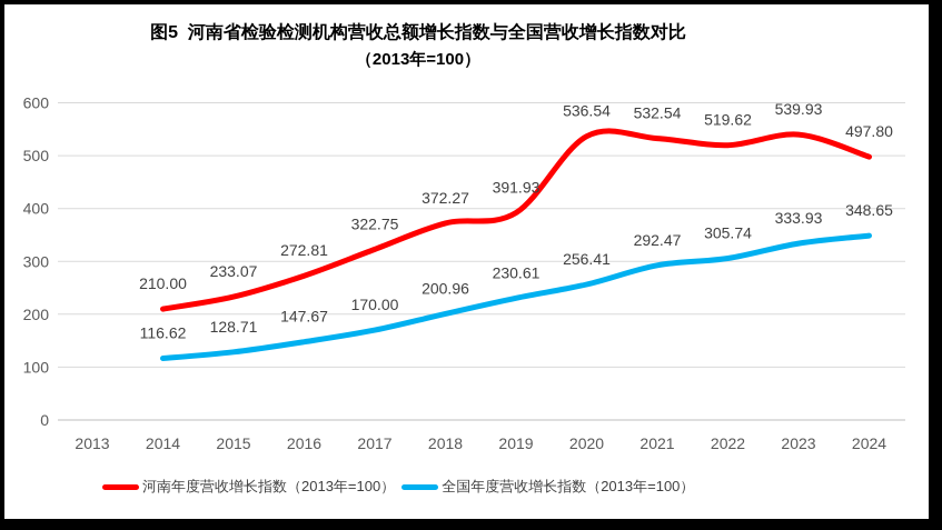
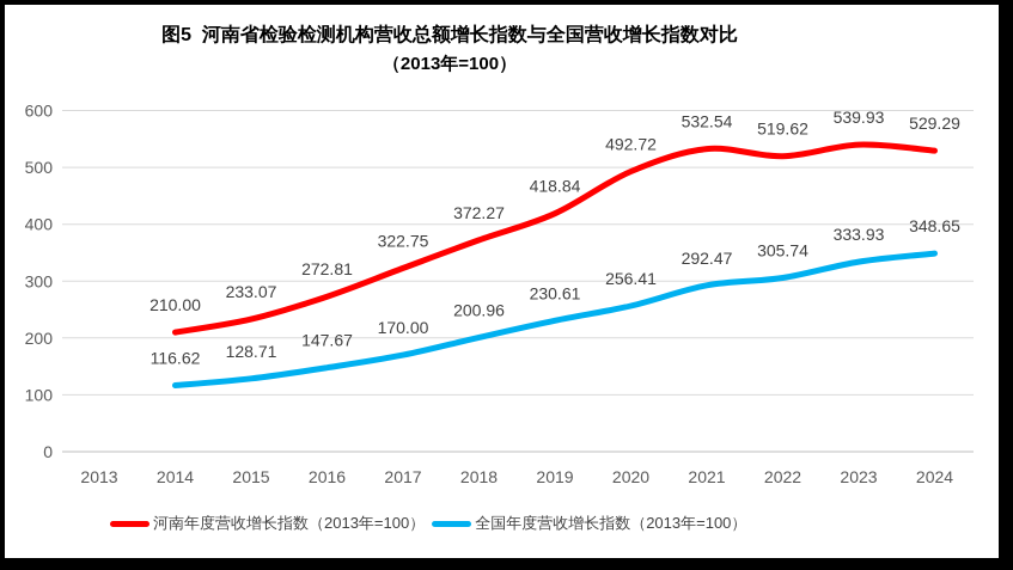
河南年度营收增长指数（2013年=100）/2019: 391.93 -> 418.84
河南年度营收增长指数（2013年=100）/2020: 536.54 -> 492.72
河南年度营收增长指数（2013年=100）/2024: 497.80 -> 529.29
